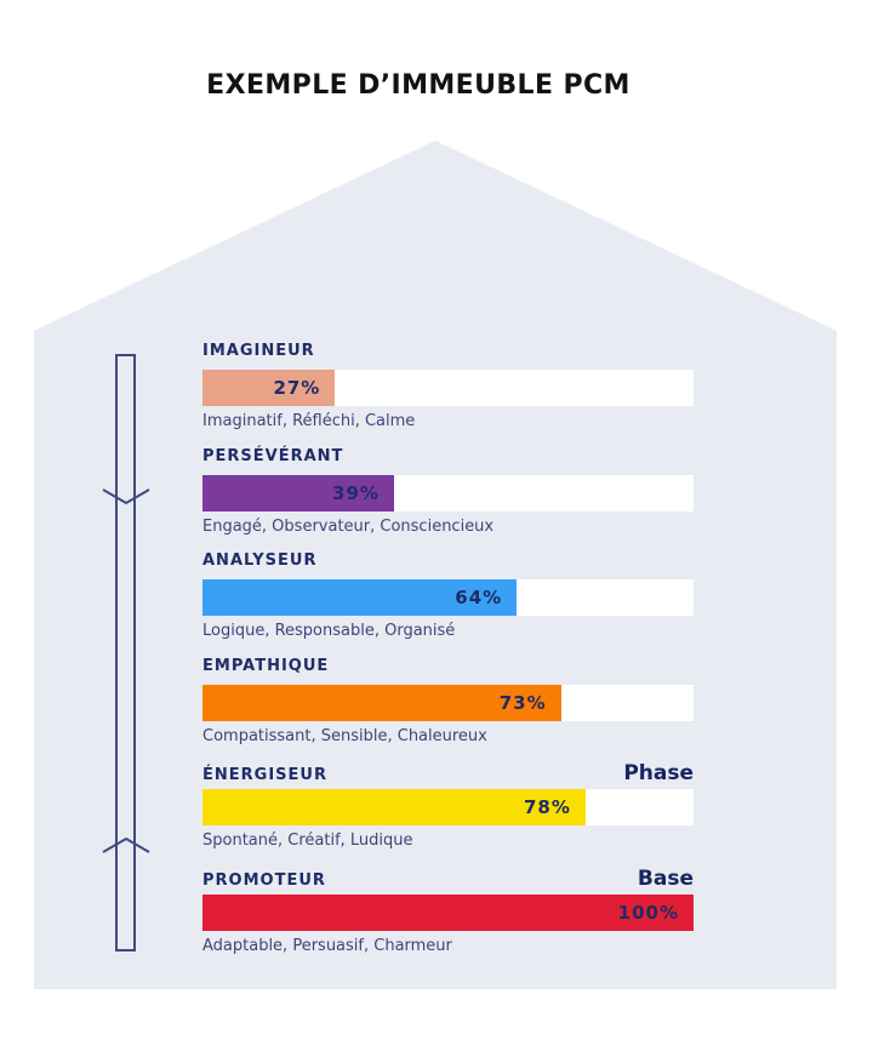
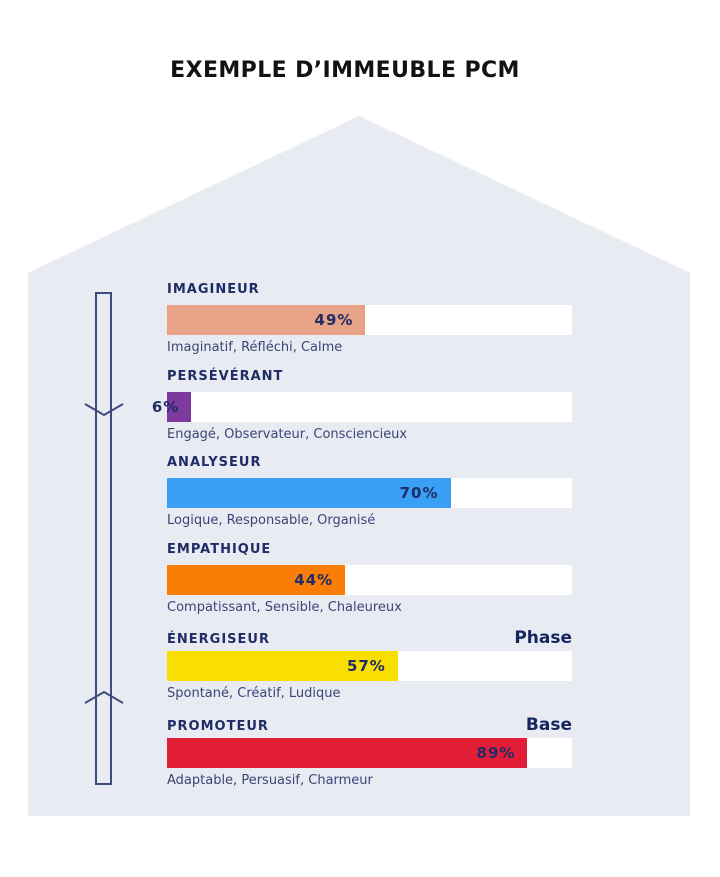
IMAGINEUR: 27% -> 49%
PERSÉVÉRANT: 39% -> 6%
ANALYSEUR: 64% -> 70%
EMPATHIQUE: 73% -> 44%
ÉNERGISEUR: 78% -> 57%
PROMOTEUR: 100% -> 89%
